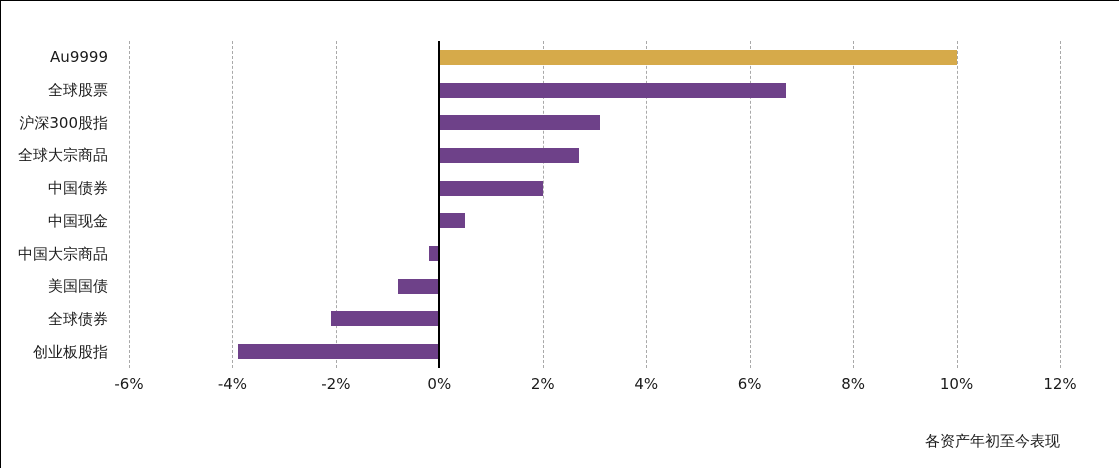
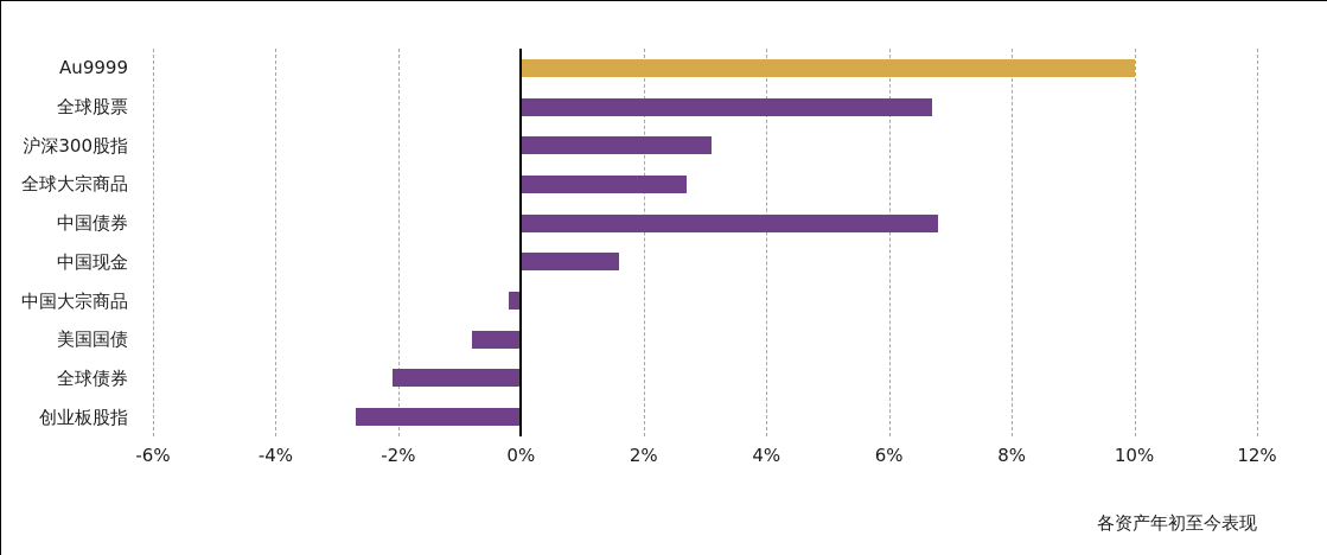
中国债券: 2.0% -> 6.8%
中国现金: 0.5% -> 1.6%
创业板股指: -3.9% -> -2.7%
